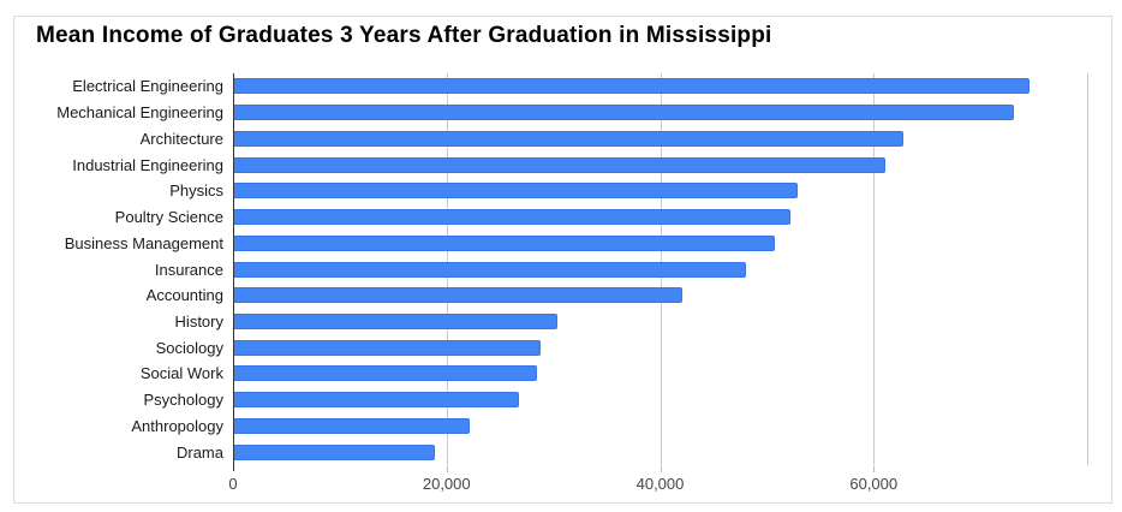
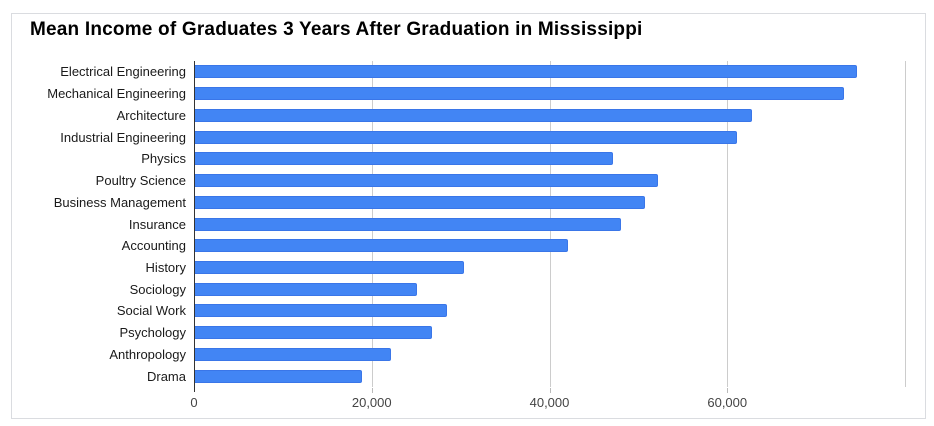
Physics: 53000 -> 47000
Sociology: 29000 -> 25000
